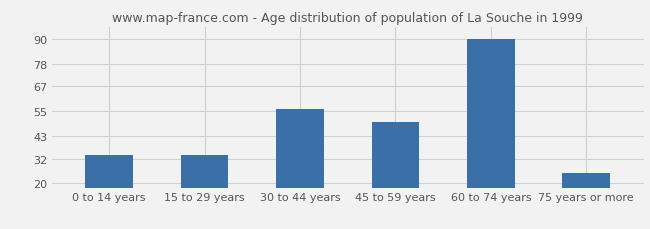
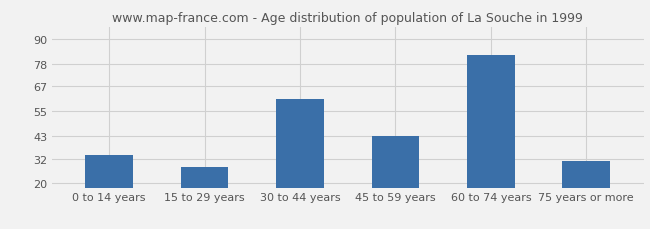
15 to 29 years: 34 -> 28
30 to 44 years: 56 -> 61
45 to 59 years: 50 -> 43
60 to 74 years: 90 -> 82
75 years or more: 25 -> 31
